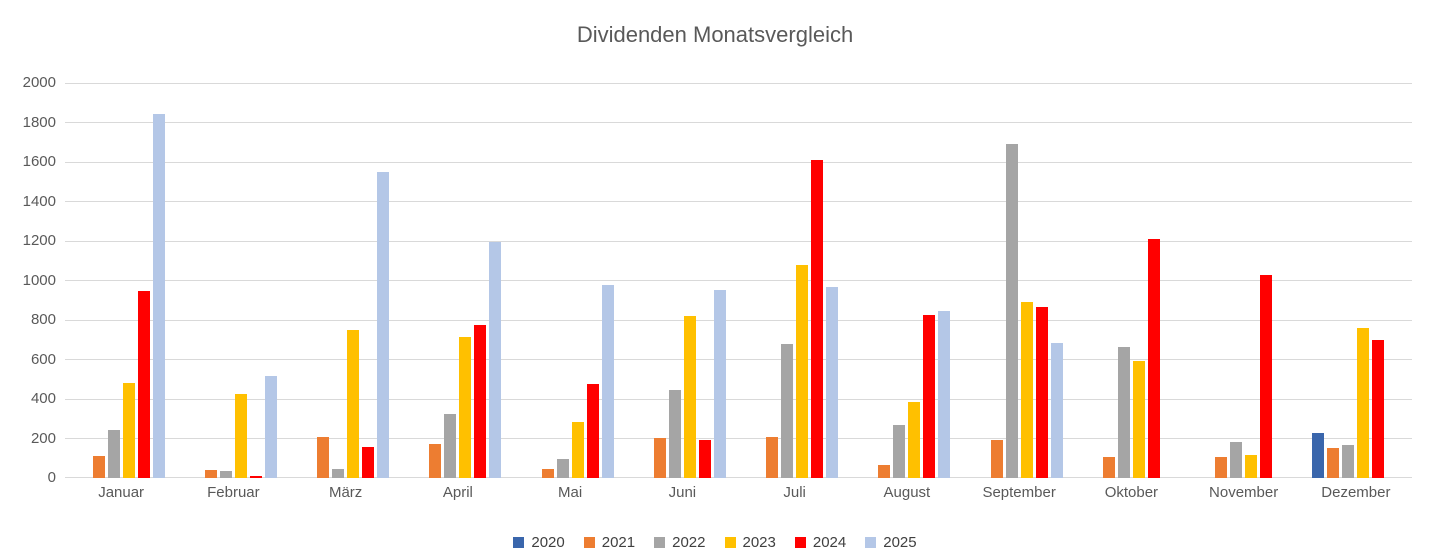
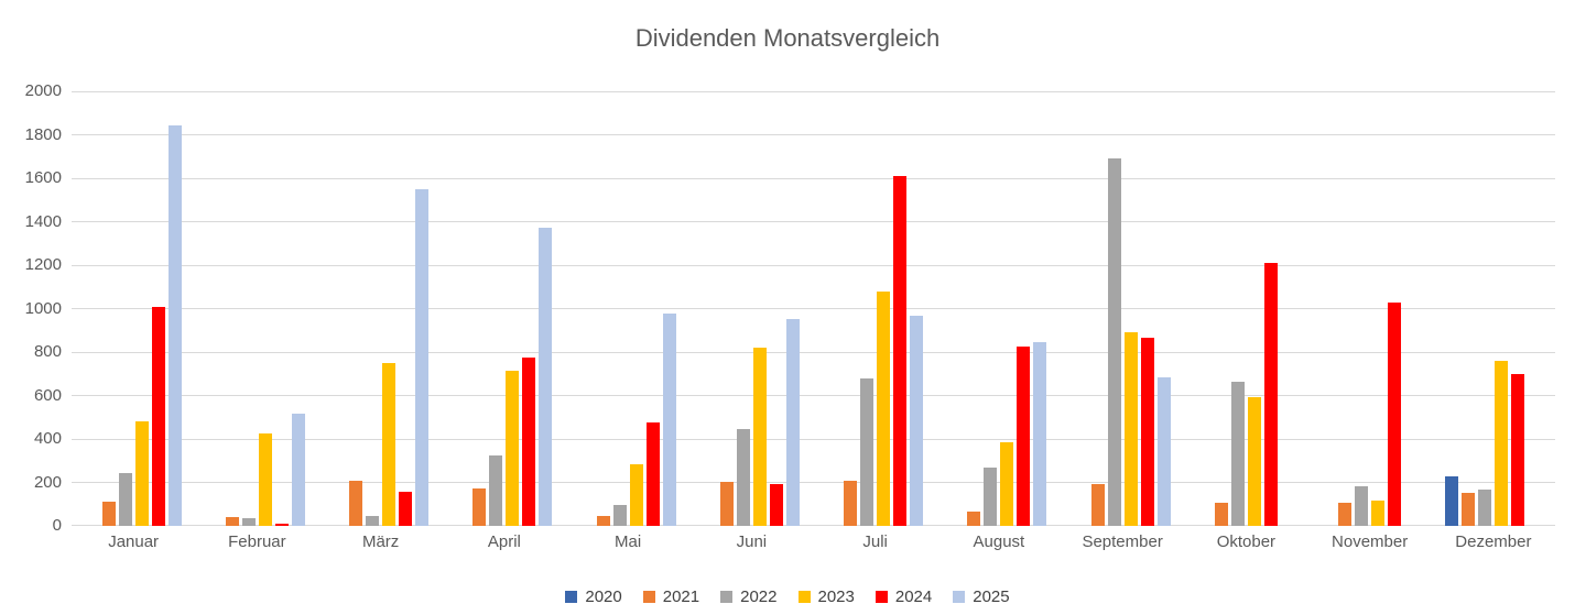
2024/Januar: 940 -> 1010
2025/April: 1200 -> 1370
